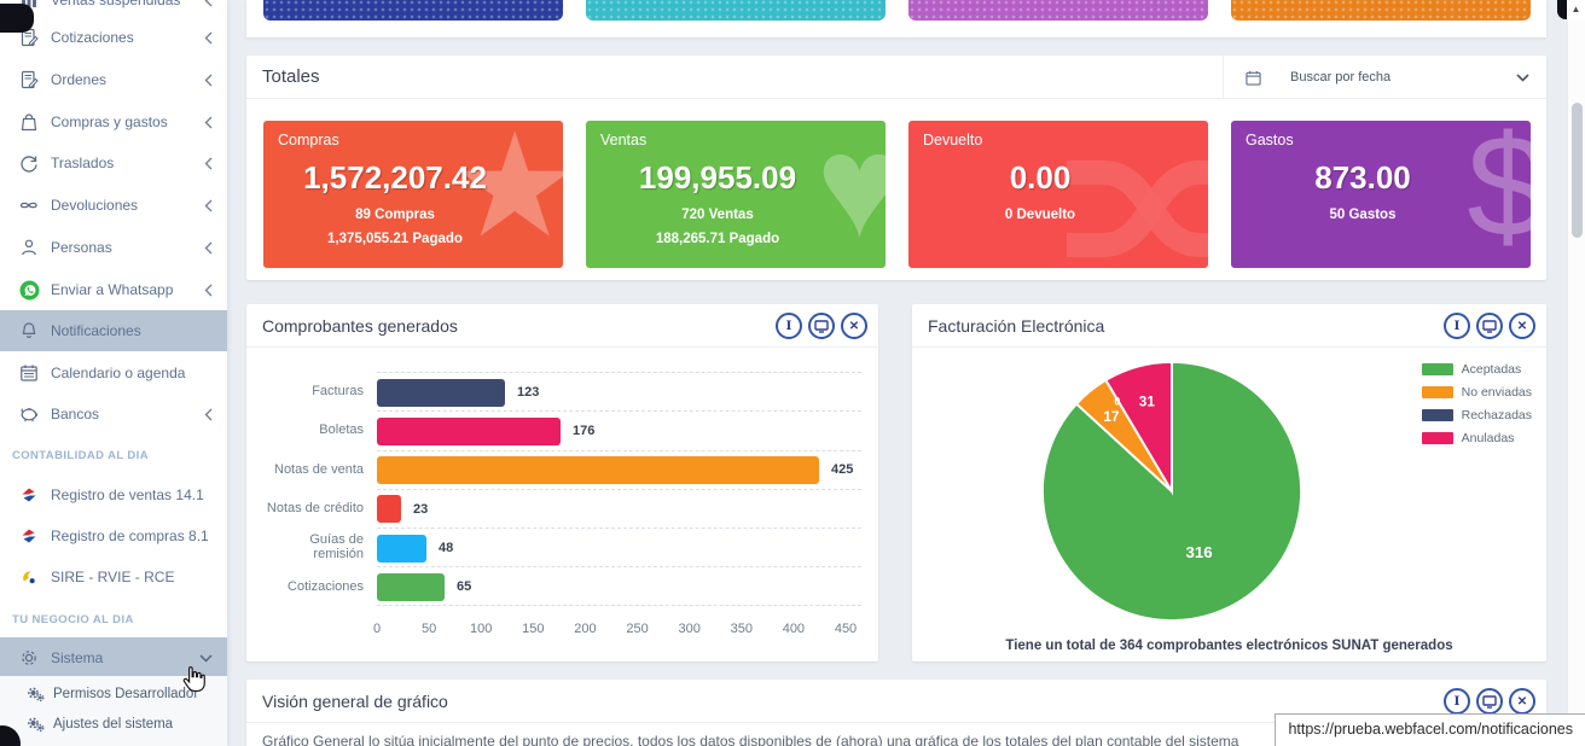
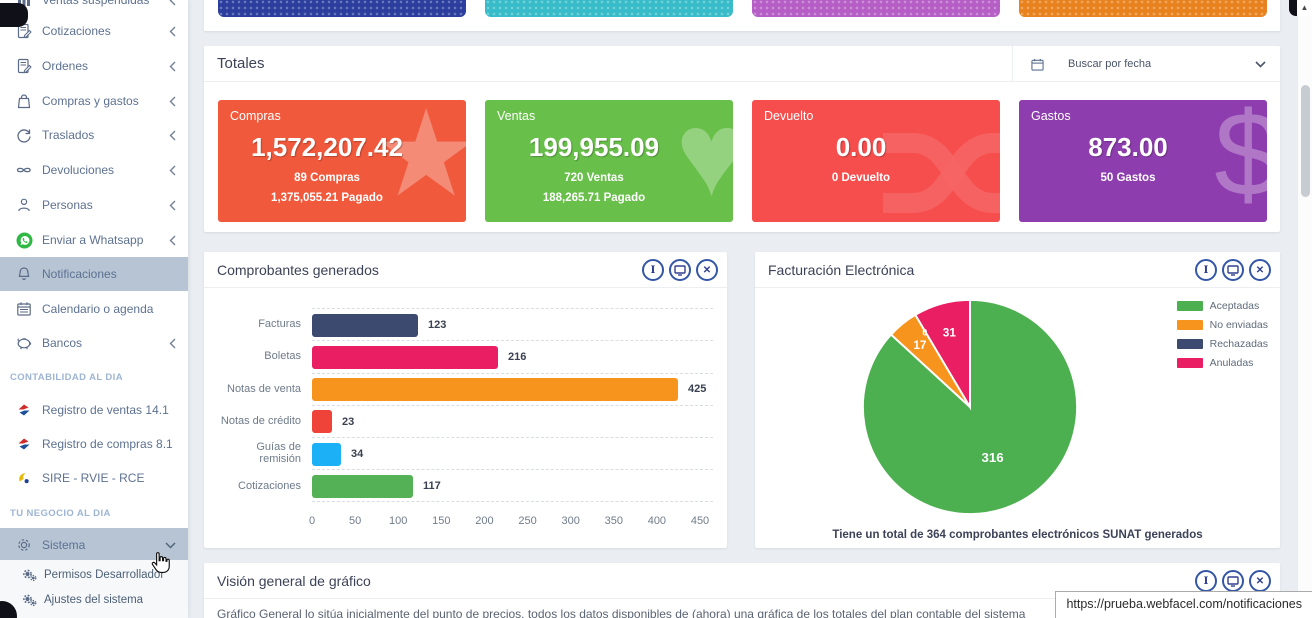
Comprobantes generados/Boletas: 176 -> 216
Comprobantes generados/Guías de remisión: 48 -> 34
Comprobantes generados/Cotizaciones: 65 -> 117
